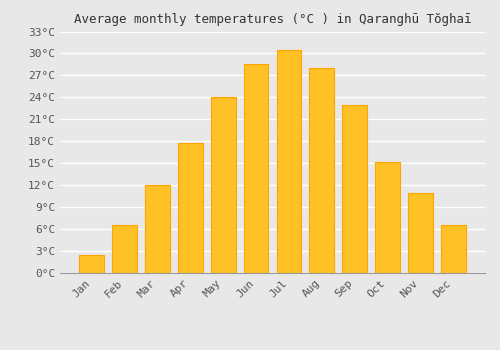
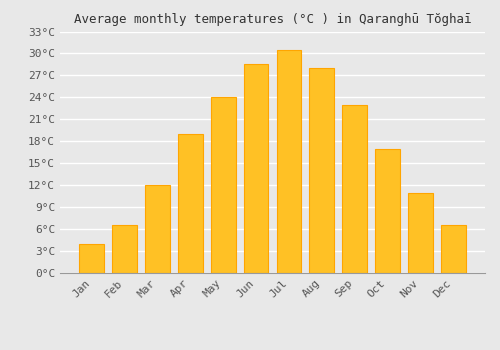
Jan: 2.4°C -> 4.0°C
Apr: 17.8°C -> 19.0°C
Oct: 15.2°C -> 17.0°C
